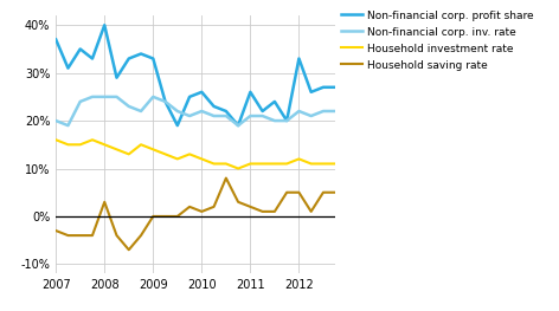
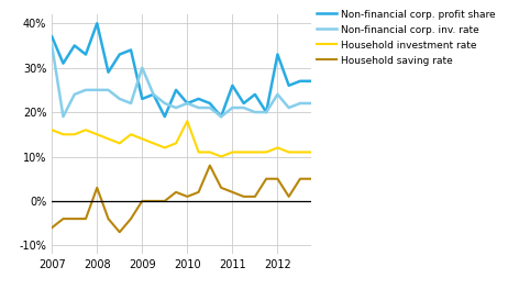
Non-financial corp. inv. rate/2007: 20% -> 35%
Household saving rate/2007: -3% -> -6%
Non-financial corp. profit share/2009: 33% -> 23%
Non-financial corp. inv. rate/2009: 25% -> 30%
Non-financial corp. profit share/2010: 26% -> 22%
Household investment rate/2010: 12% -> 18%
Non-financial corp. inv. rate/2012: 22% -> 24%
